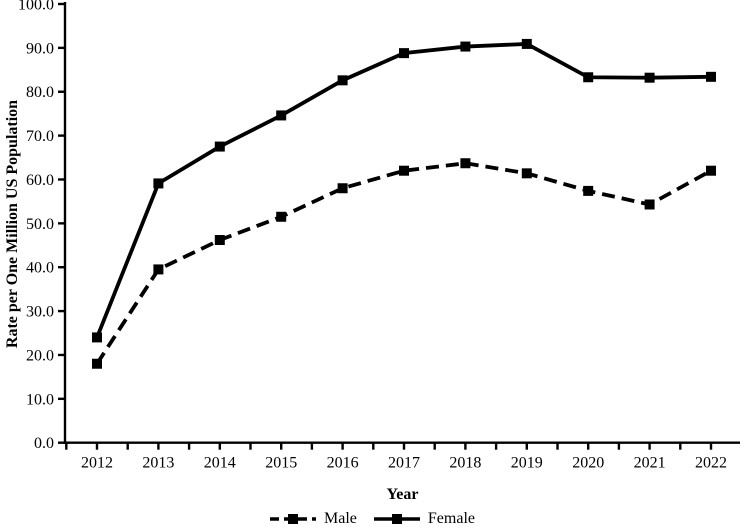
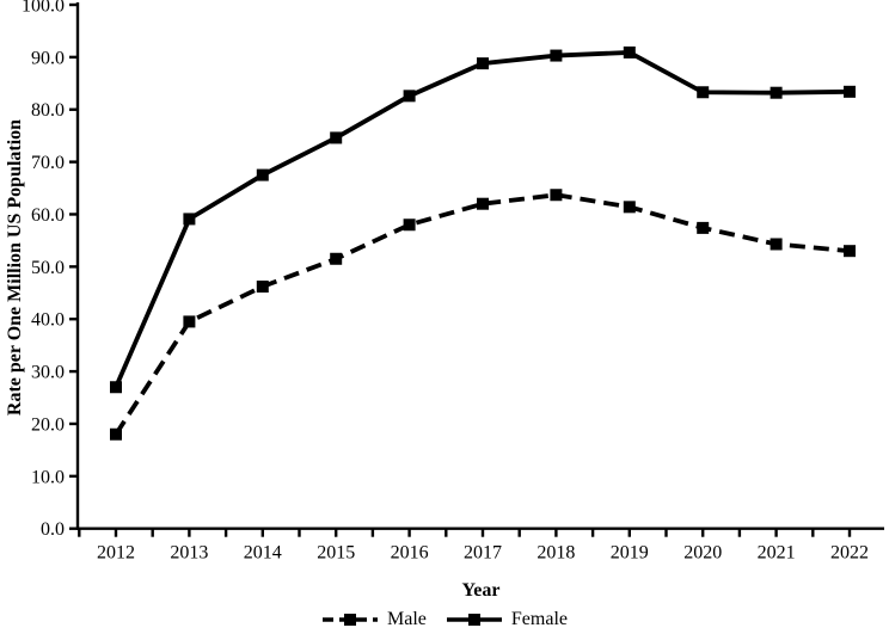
Female/2012: 24 -> 27
Male/2022: 62 -> 53
